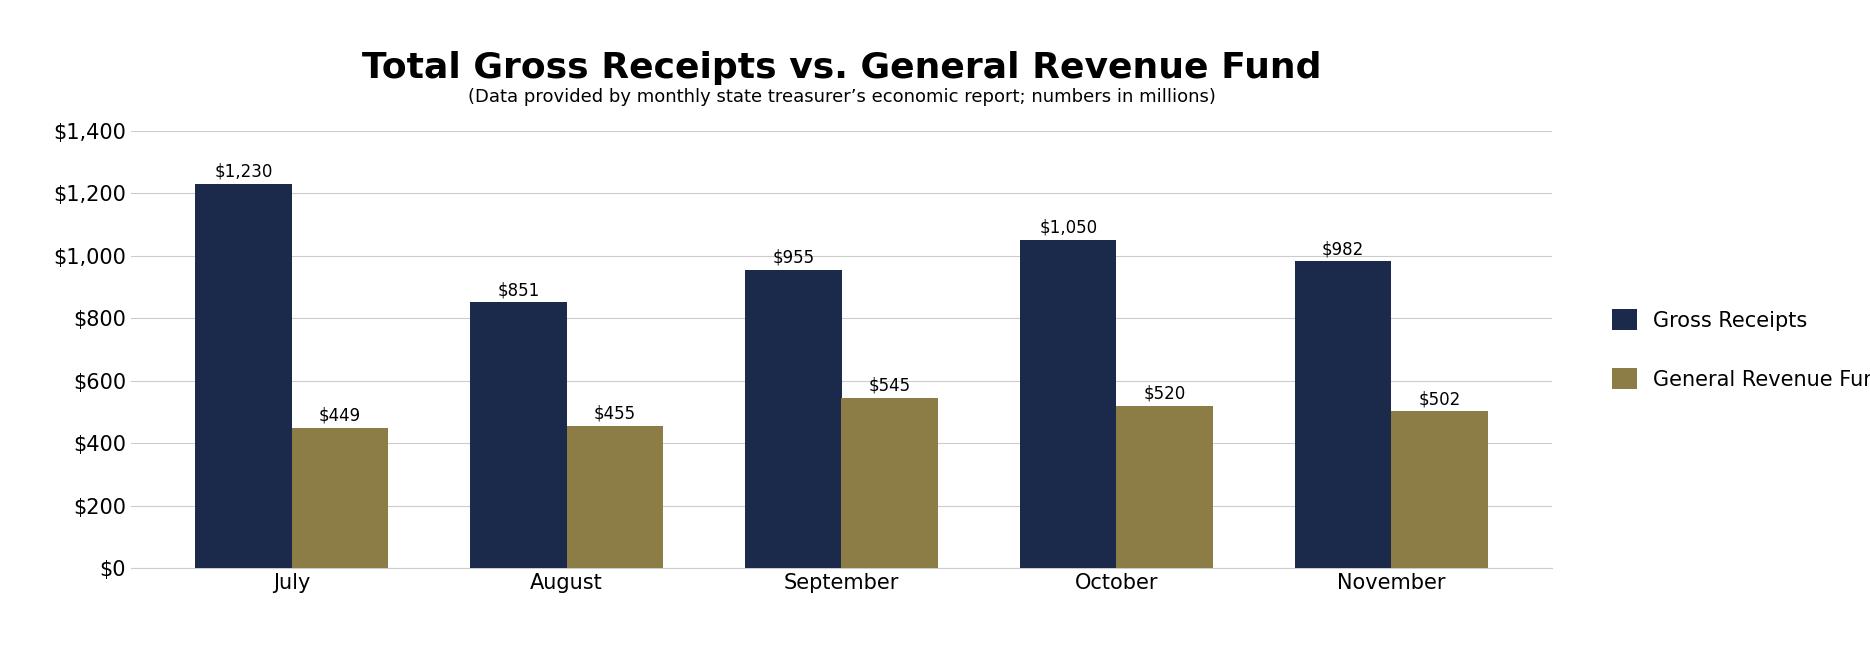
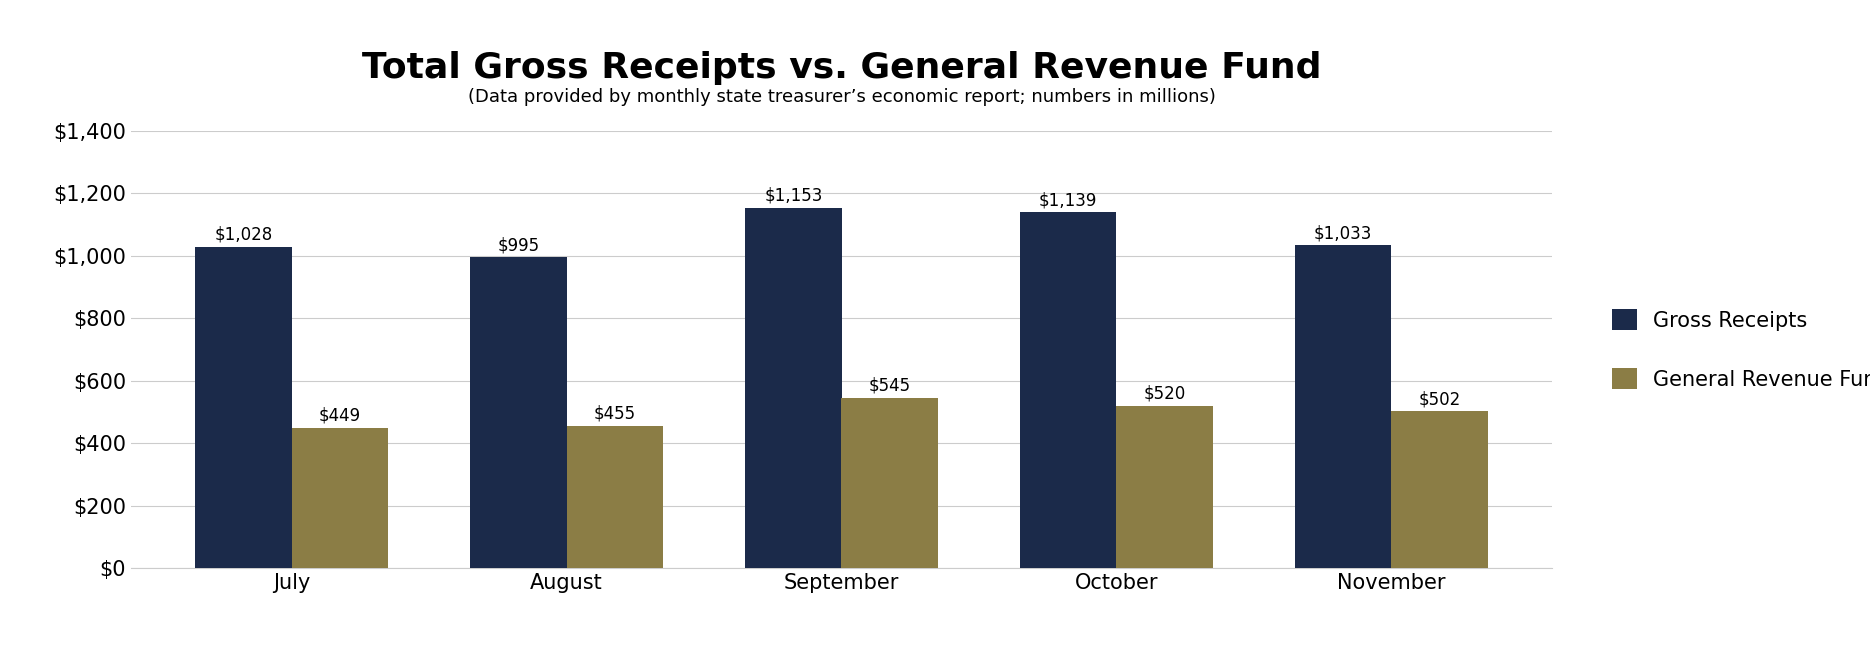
Gross Receipts/July: $1,230 -> $1,028
Gross Receipts/August: $851 -> $995
Gross Receipts/September: $955 -> $1,153
Gross Receipts/October: $1,050 -> $1,139
Gross Receipts/November: $982 -> $1,033
